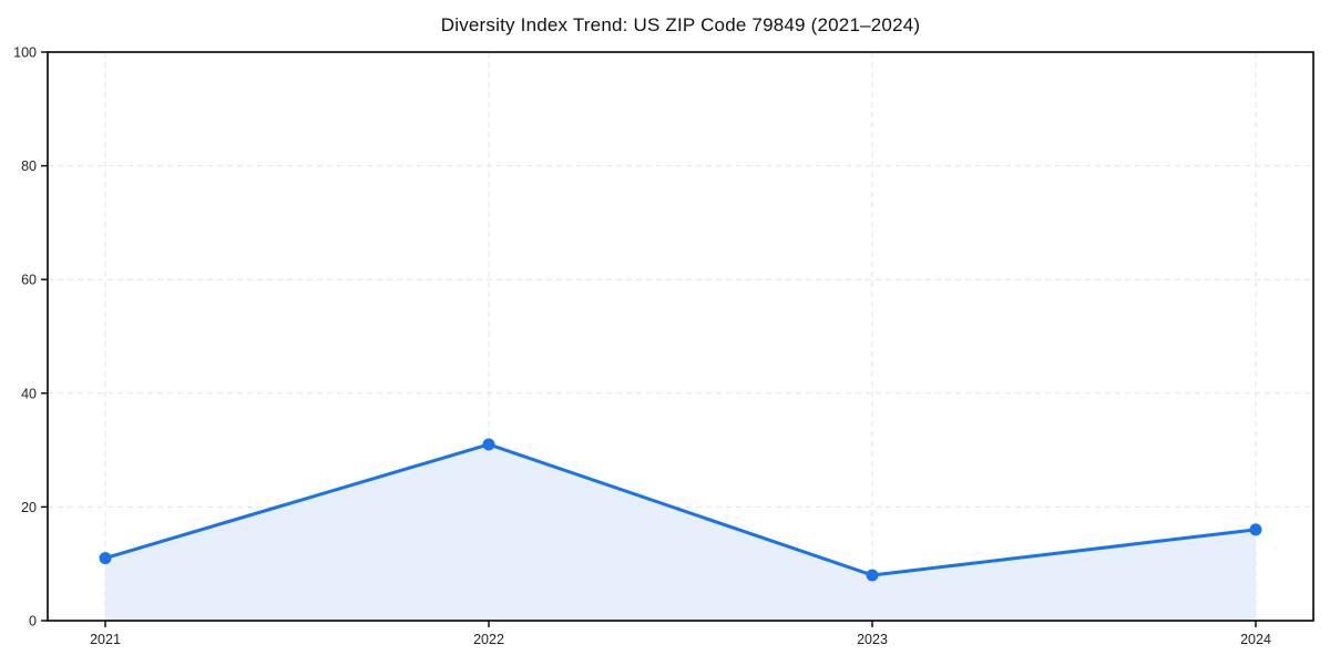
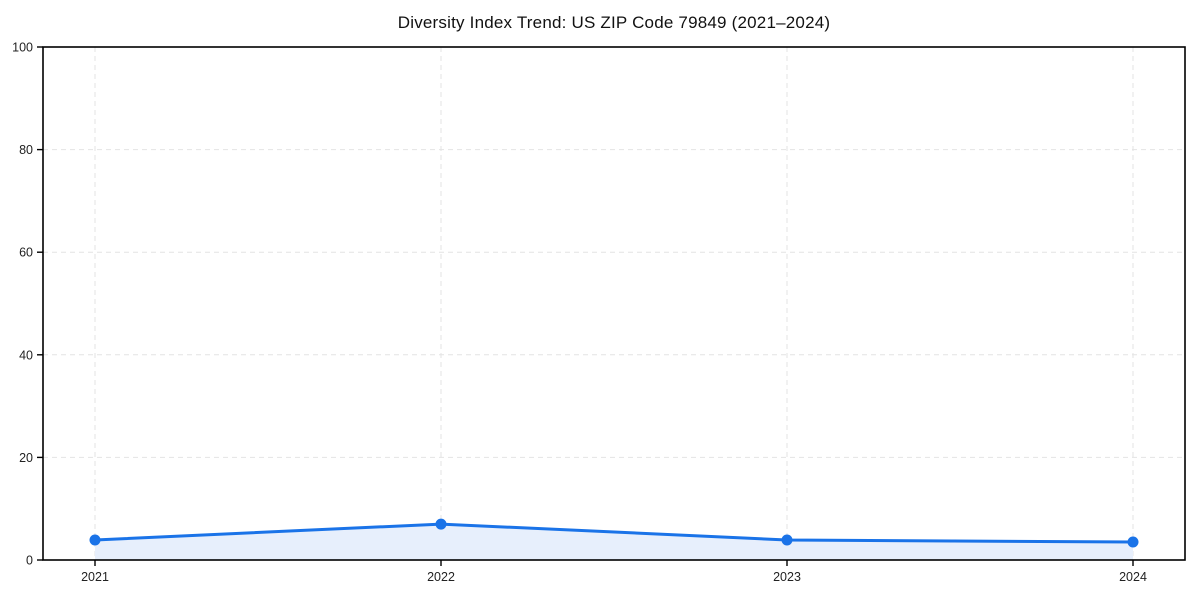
2021: 11 -> 4
2022: 31 -> 7
2023: 8 -> 4
2024: 16 -> 4
